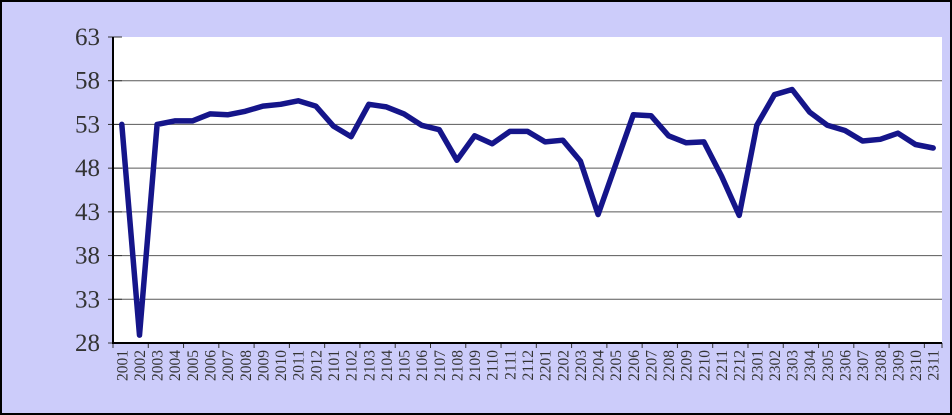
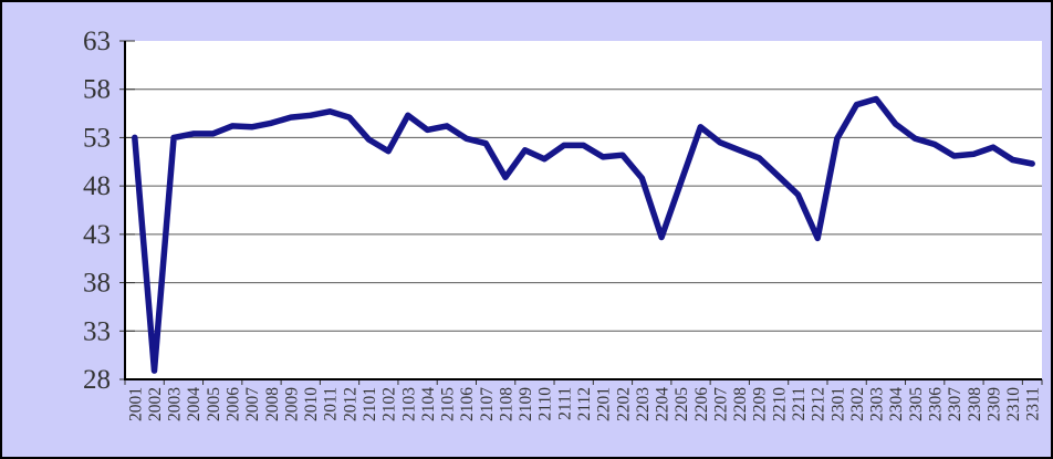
2104: 55 -> 54
2207: 54 -> 52
2210: 51 -> 49
